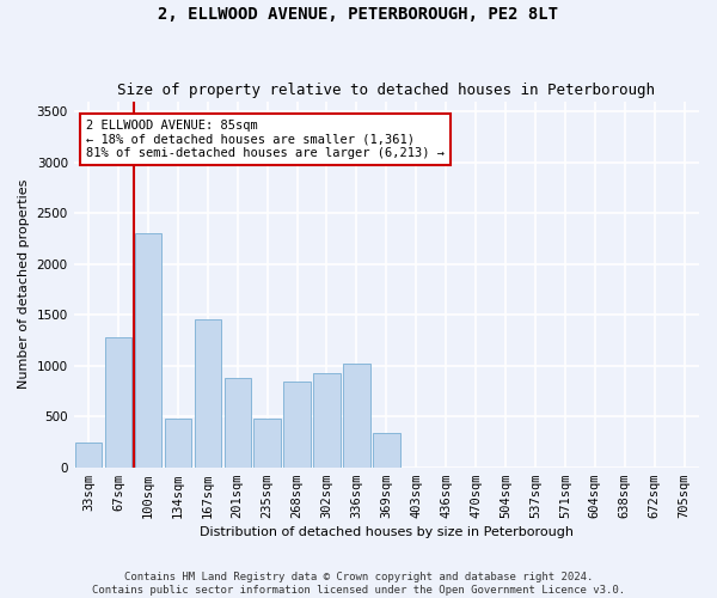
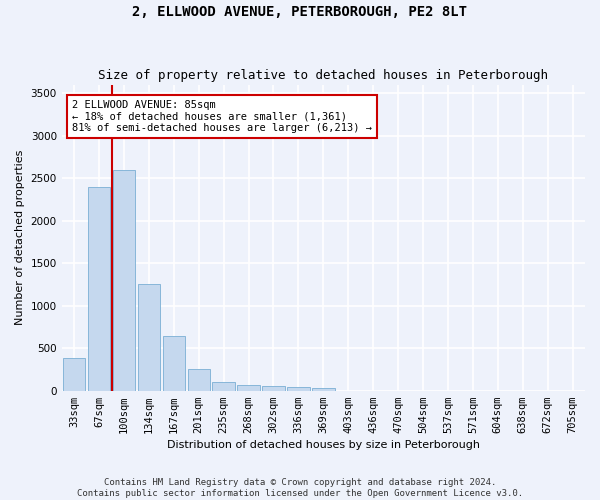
33sqm: 240 -> 390
67sqm: 1280 -> 2400
100sqm: 2300 -> 2600
134sqm: 480 -> 1250
167sqm: 1460 -> 640
201sqm: 880 -> 260
235sqm: 480 -> 100
268sqm: 840 -> 60
302sqm: 920 -> 60
336sqm: 1020 -> 40
369sqm: 340 -> 30
